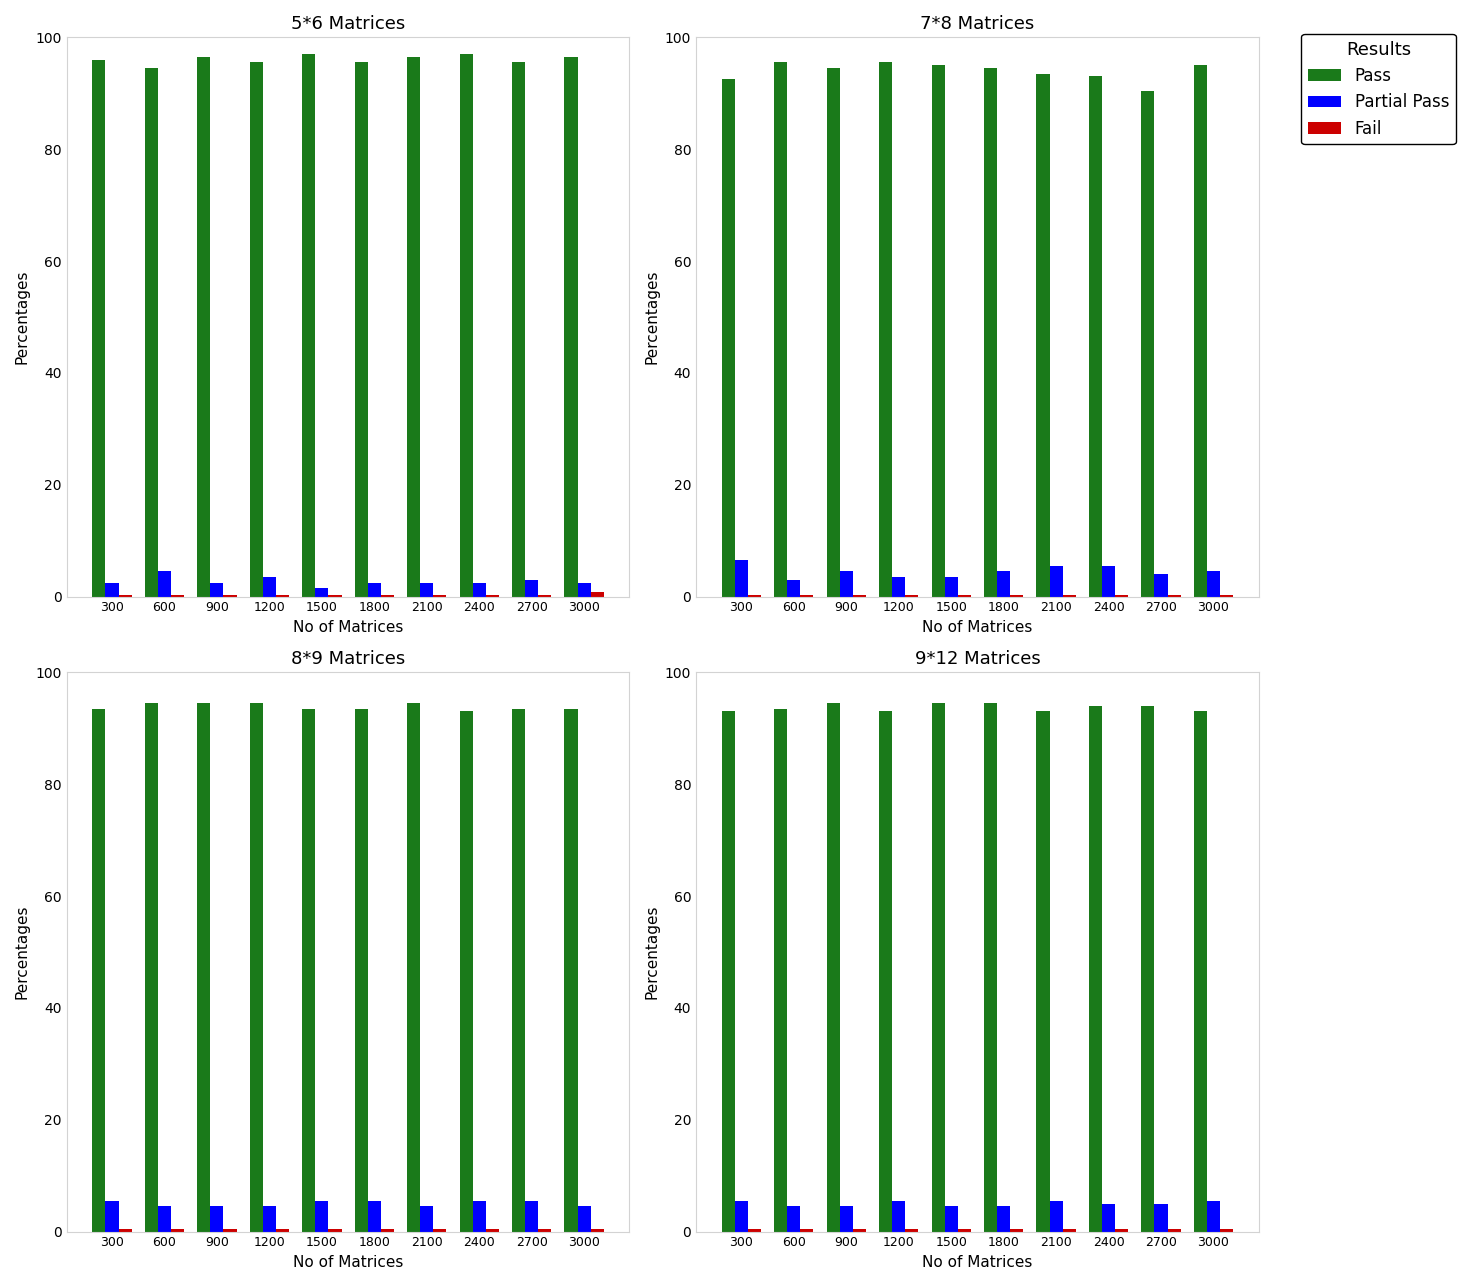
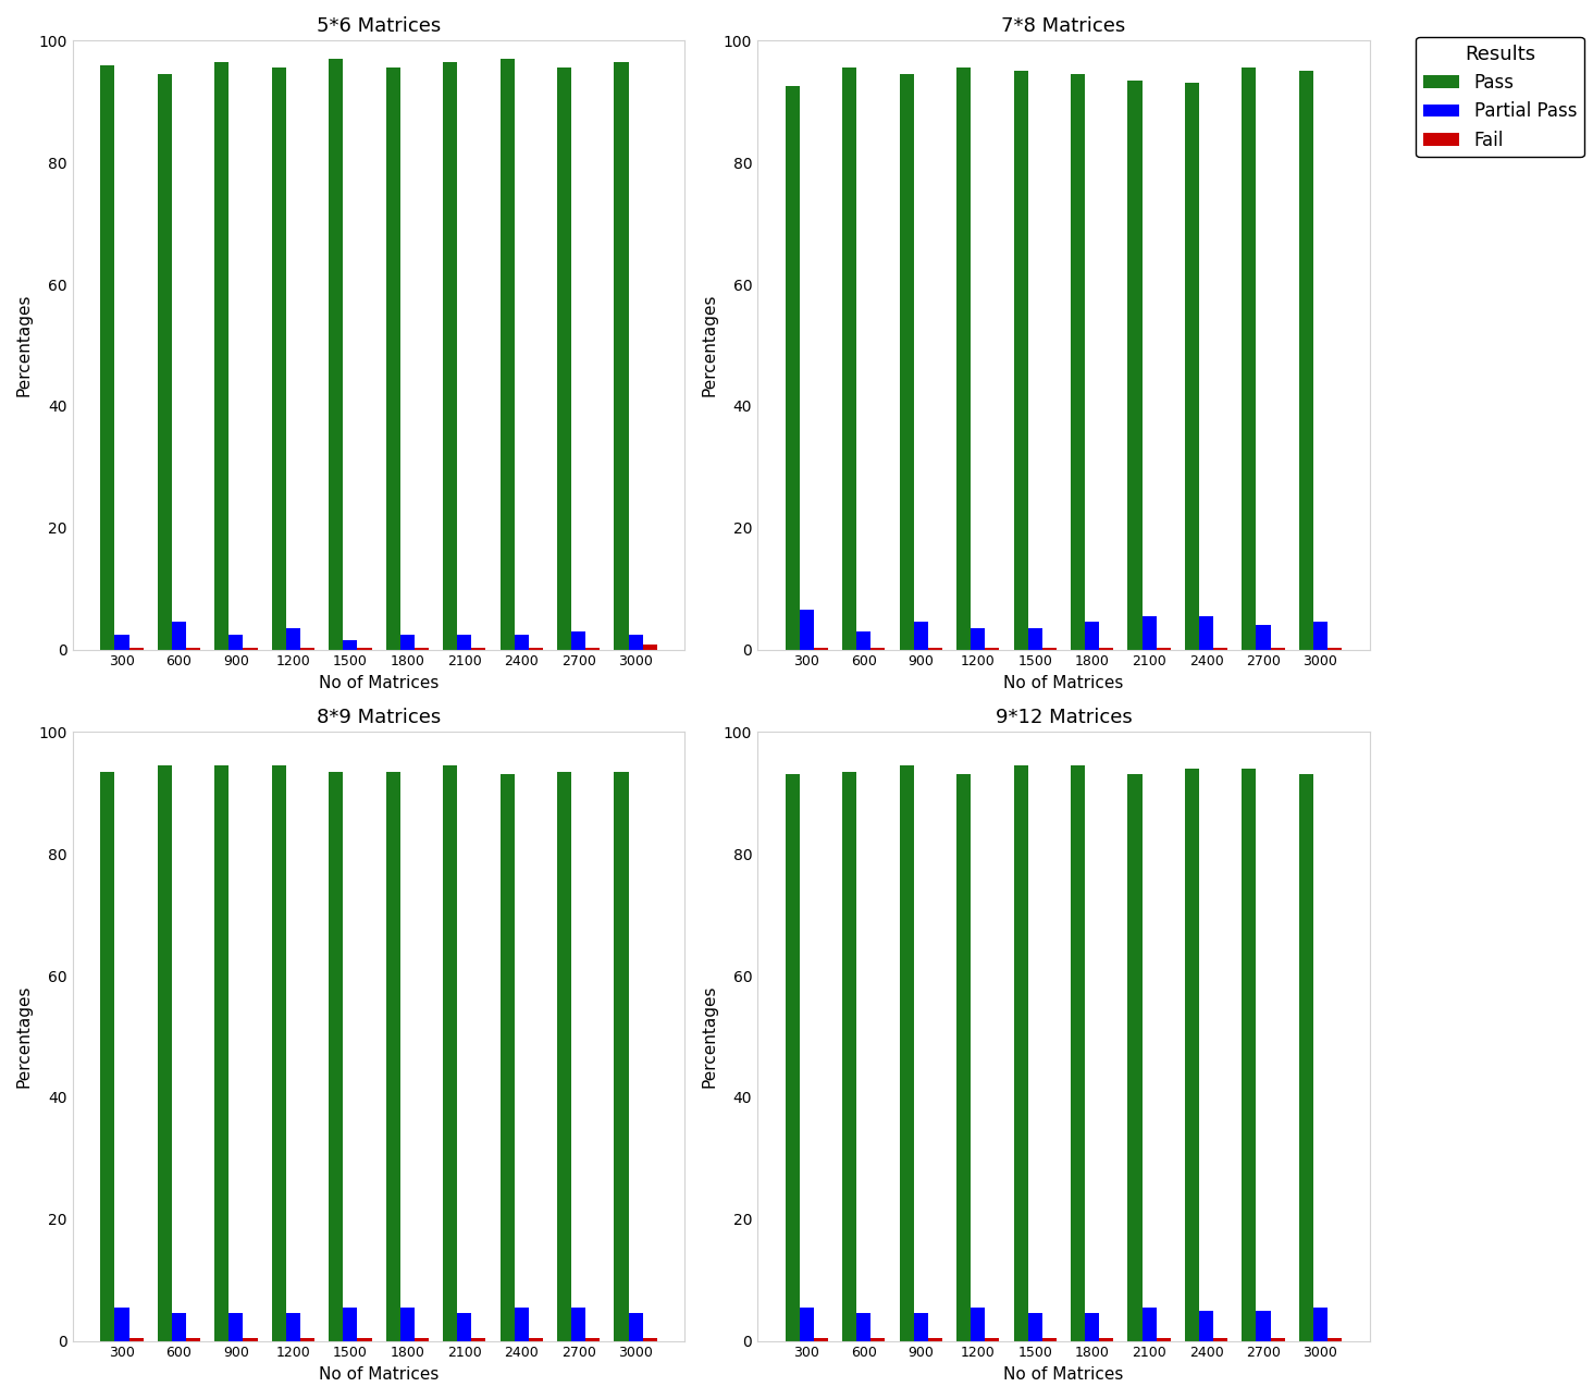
7*8 Matrices/Pass/2700: 90.4 -> 95.5
